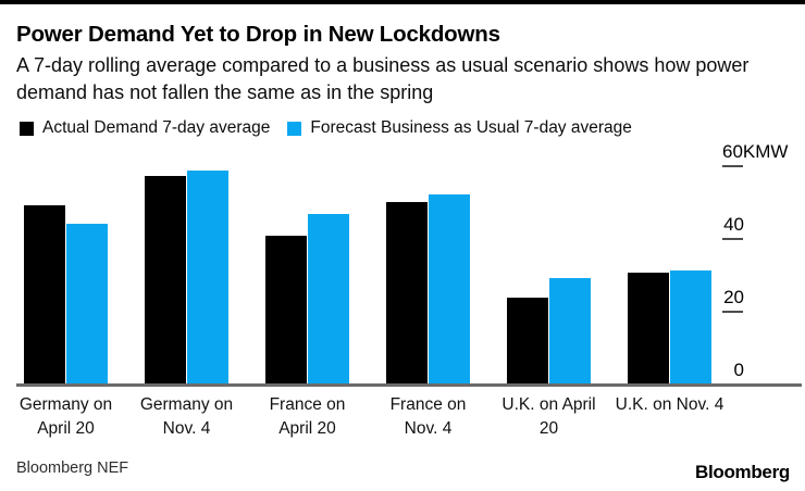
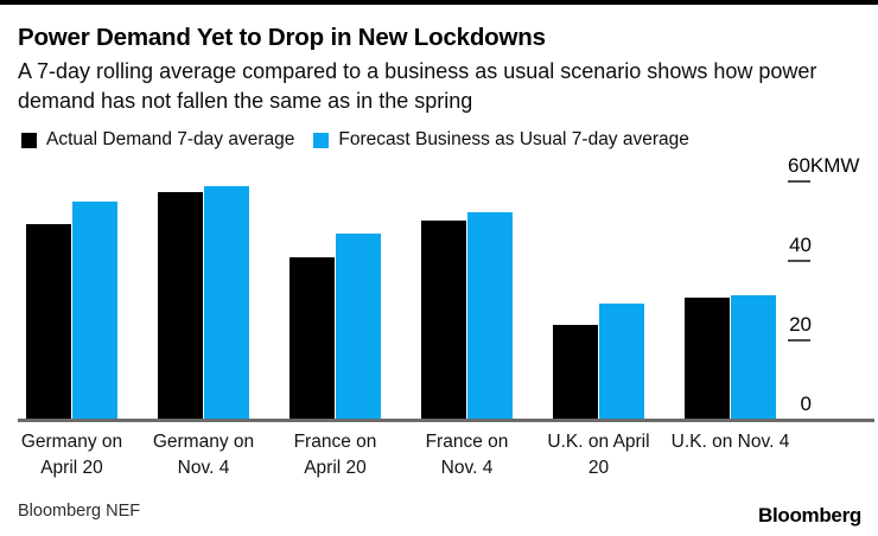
Forecast Business as Usual 7-day average/Germany on April 20: 44 -> 54
